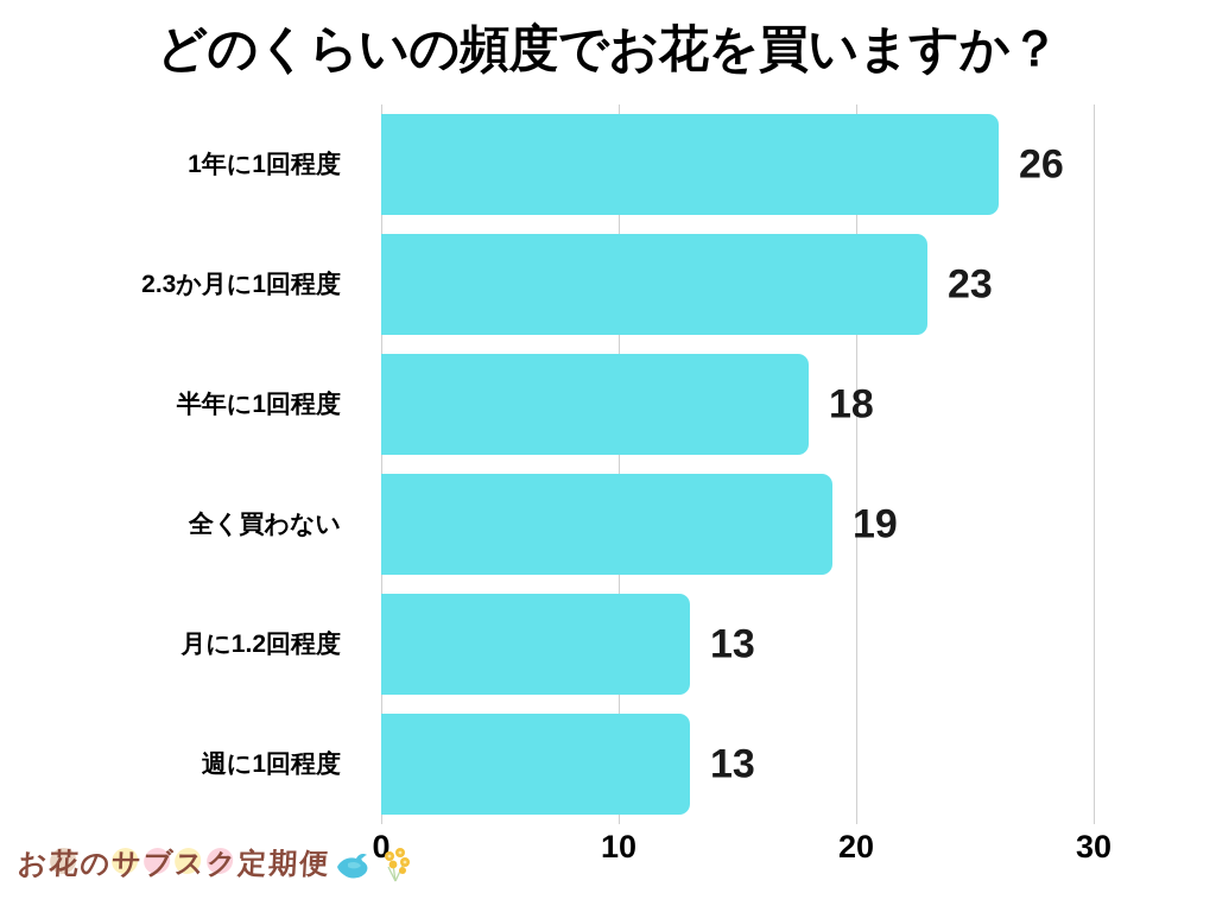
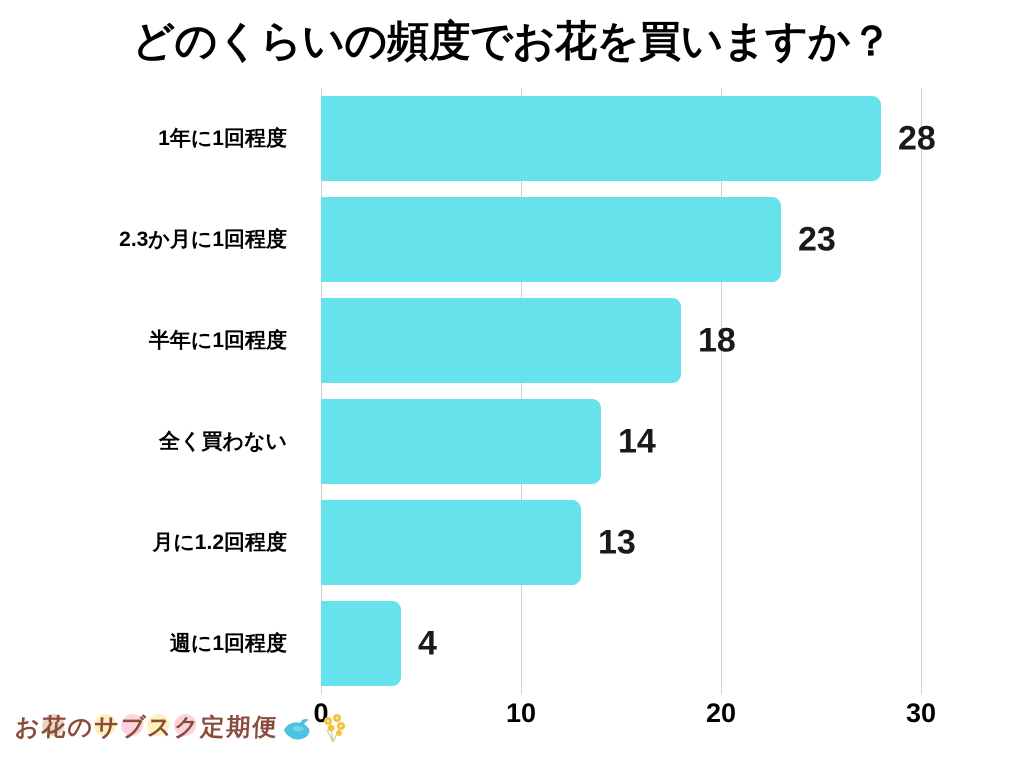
1年に1回程度: 26 -> 28
全く買わない: 19 -> 14
週に1回程度: 13 -> 4
